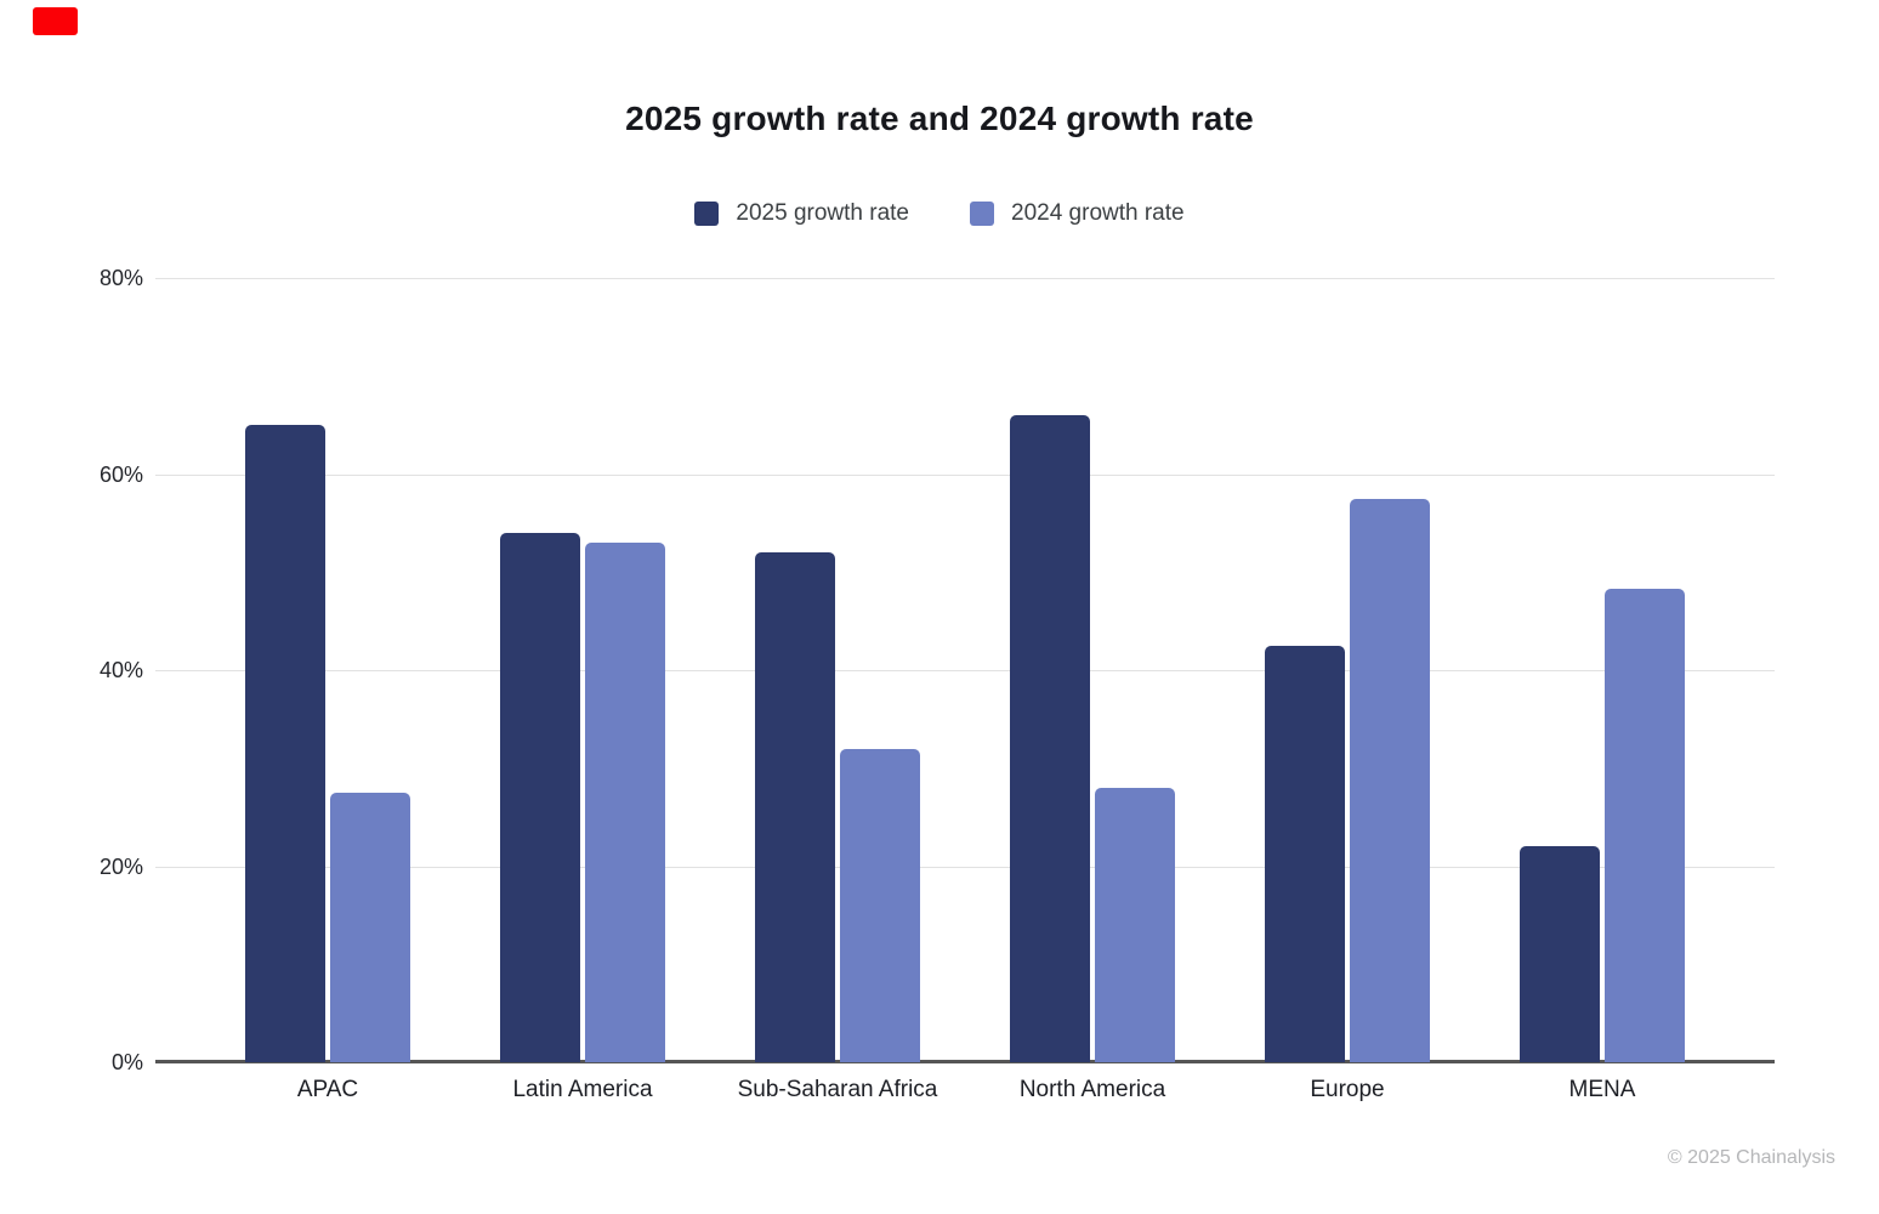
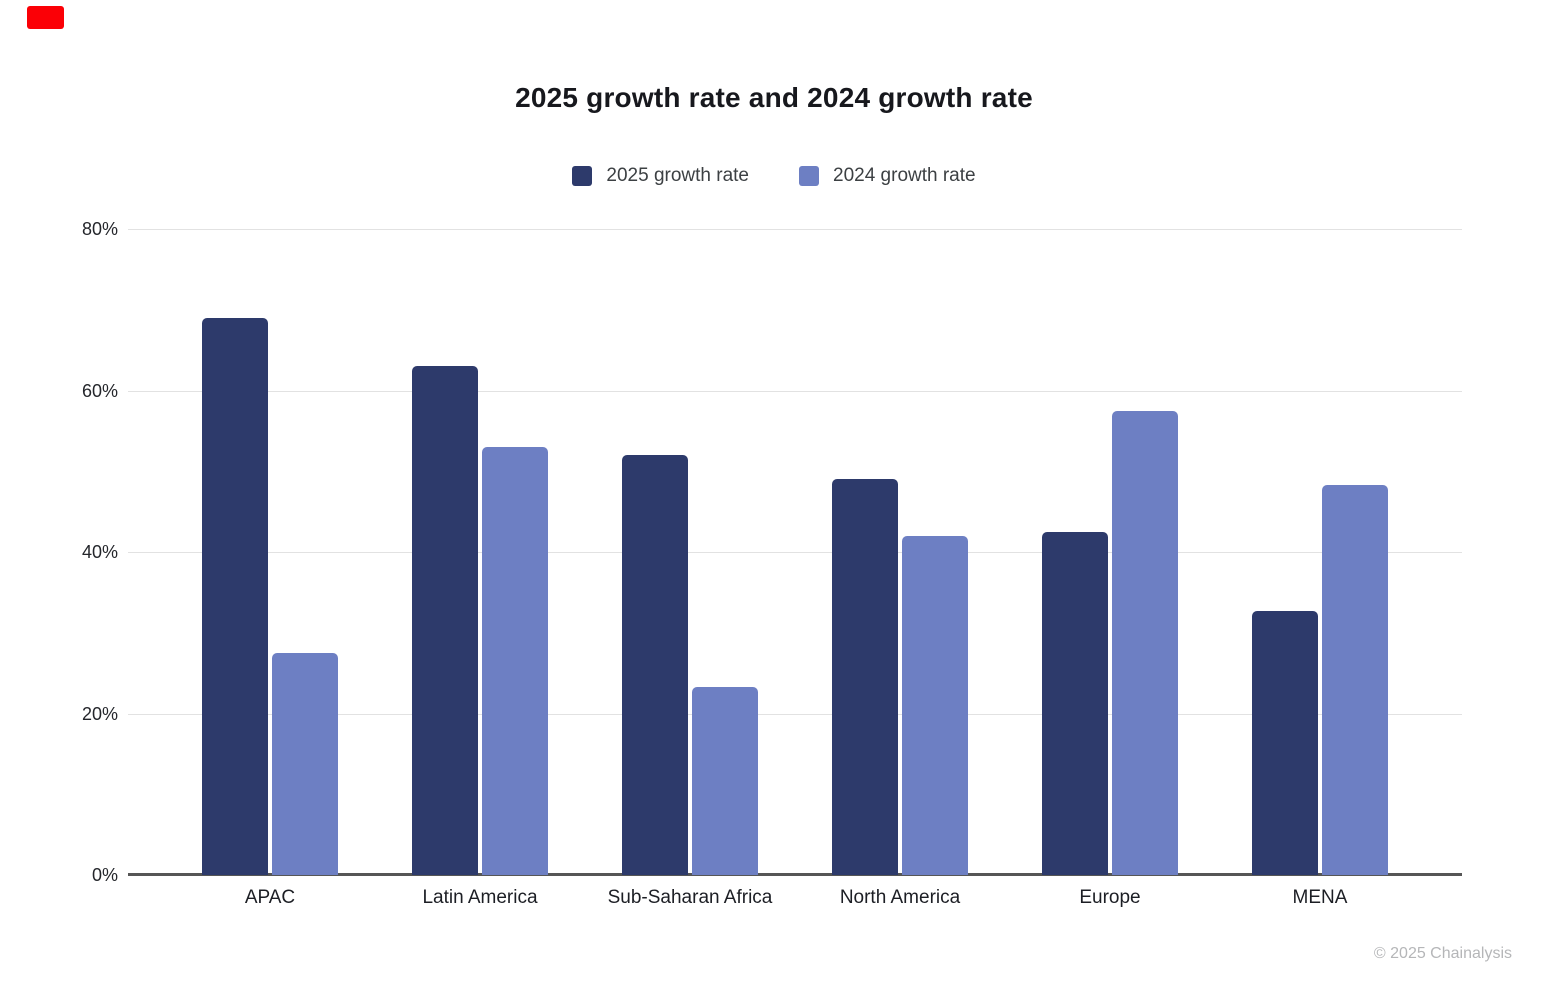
2025 growth rate/APAC: 65% -> 69%
2025 growth rate/Latin America: 54% -> 63%
2024 growth rate/Sub-Saharan Africa: 32% -> 23%
2025 growth rate/North America: 66% -> 49%
2024 growth rate/North America: 28% -> 42%
2025 growth rate/MENA: 22% -> 33%
